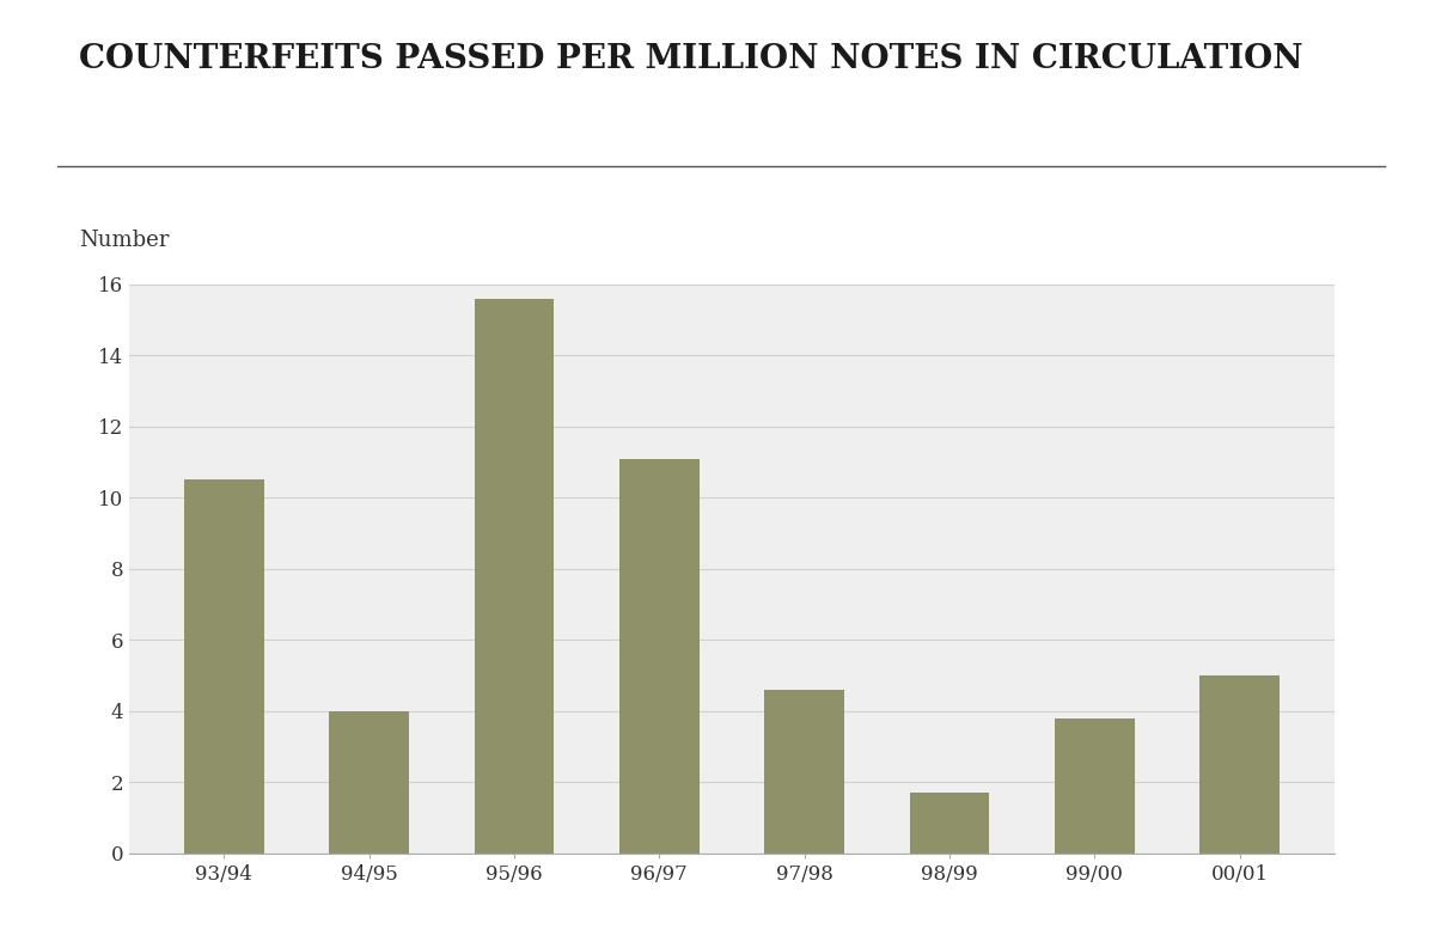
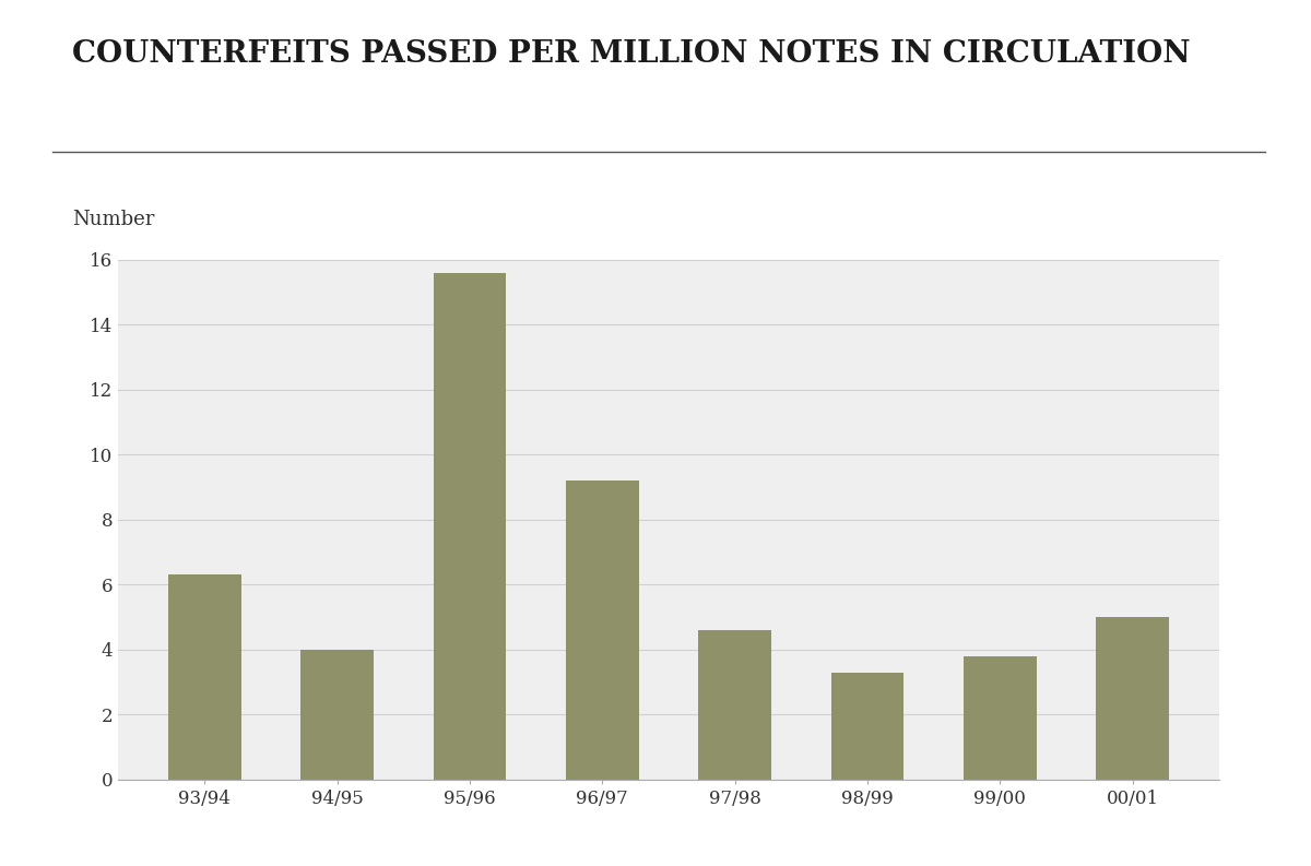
93/94: 10.5 -> 6.3
96/97: 11.1 -> 9.2
98/99: 1.7 -> 3.3
